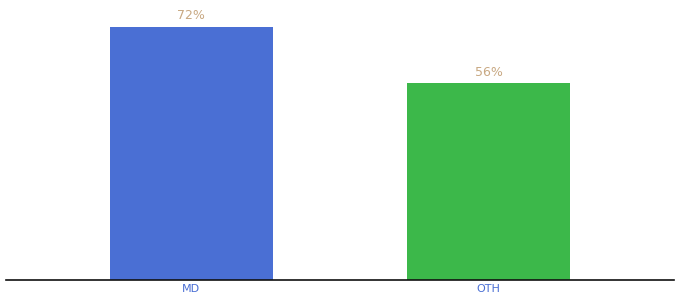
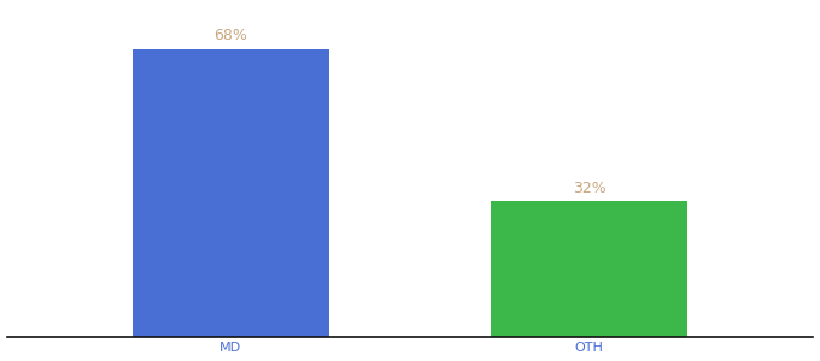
MD: 72% -> 68%
OTH: 56% -> 32%
